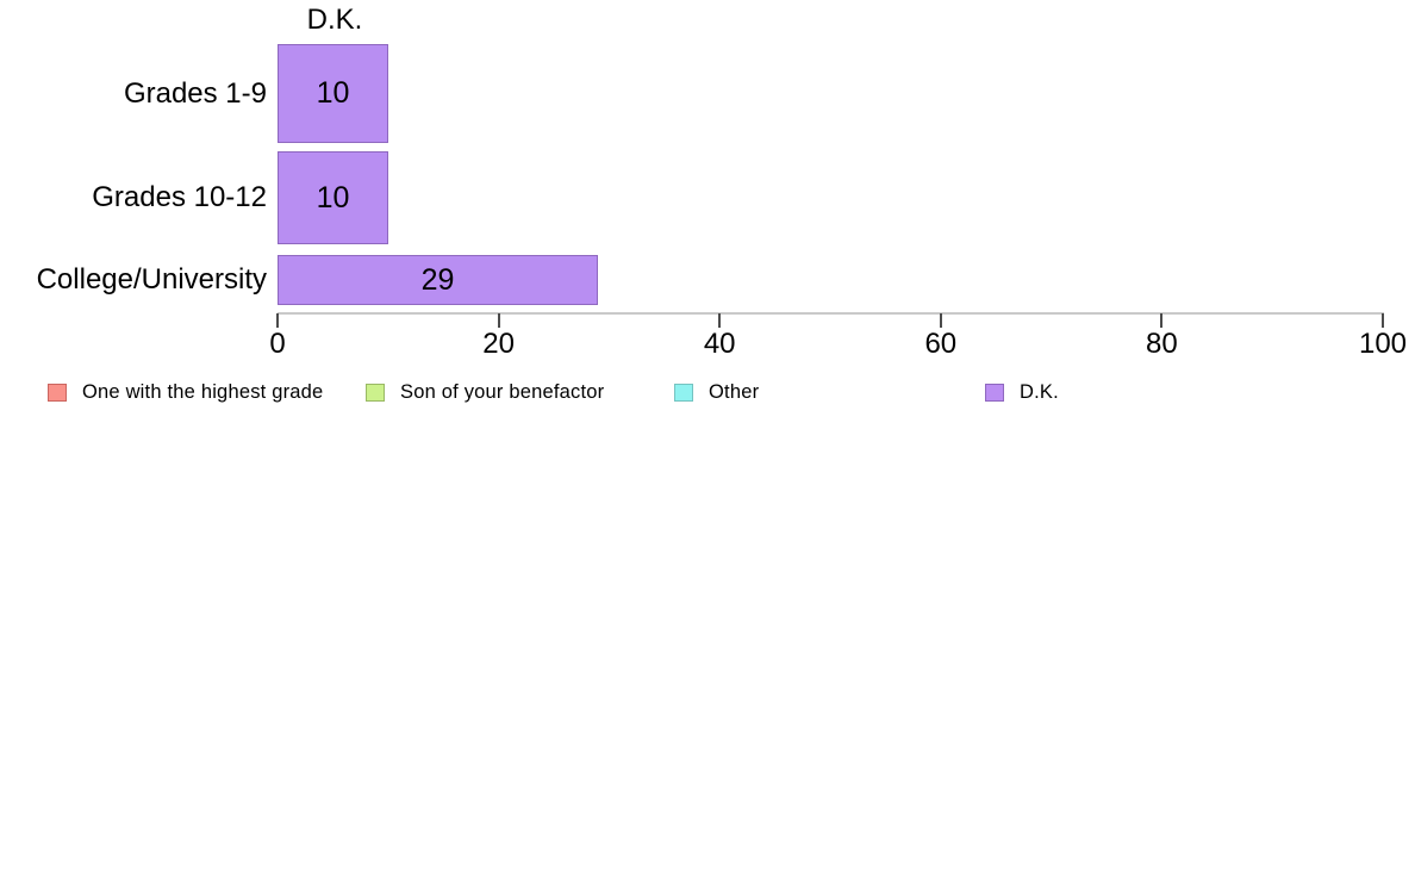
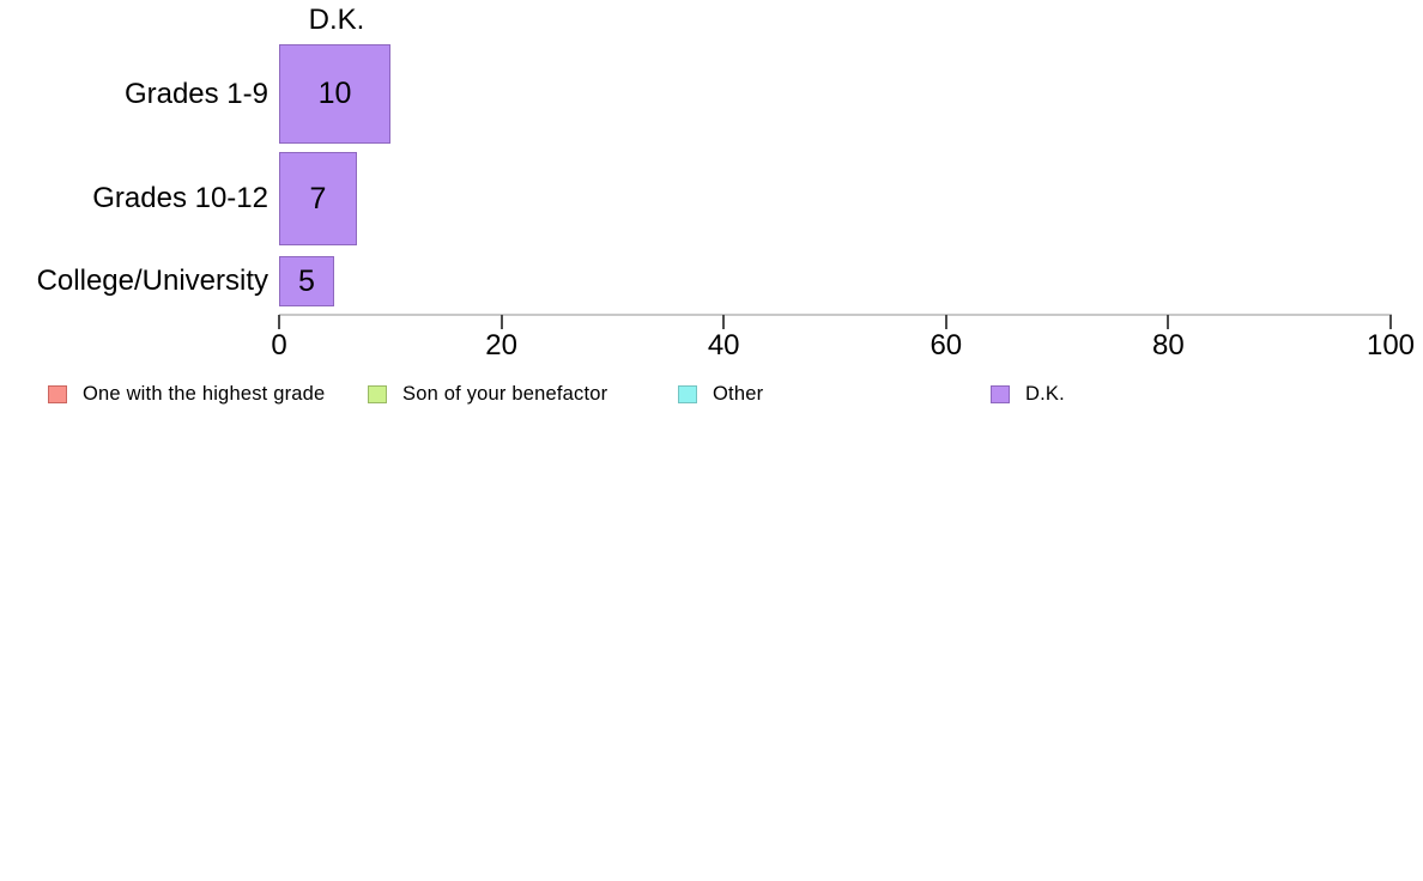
Grades 10-12: 10 -> 7
College/University: 29 -> 5
